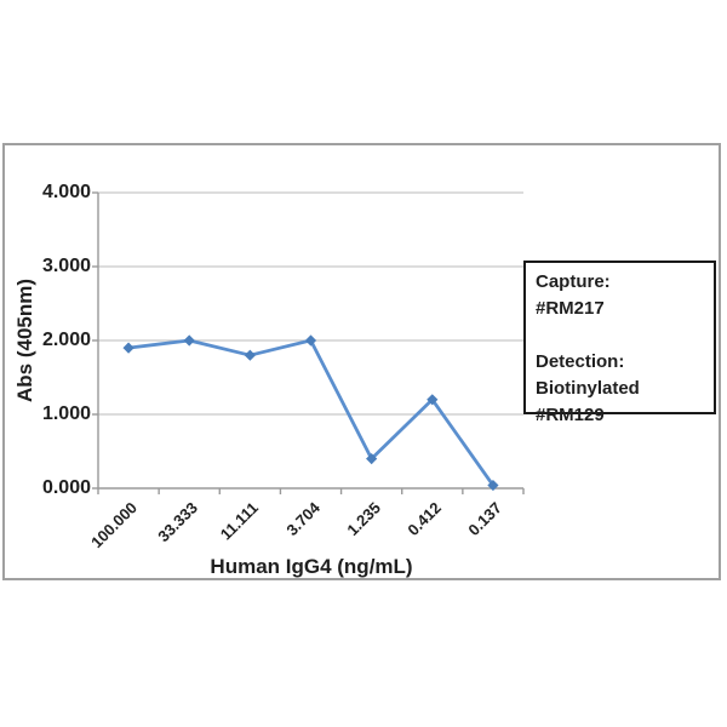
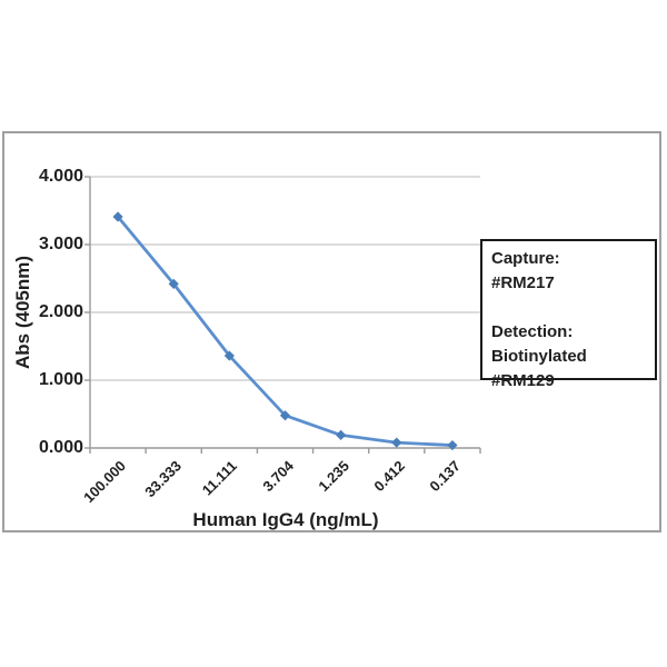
100.000: 1.9 -> 3.4
33.333: 2.0 -> 2.4
11.111: 1.8 -> 1.4
3.704: 2.0 -> 0.5
1.235: 0.4 -> 0.2
0.412: 1.2 -> 0.1
